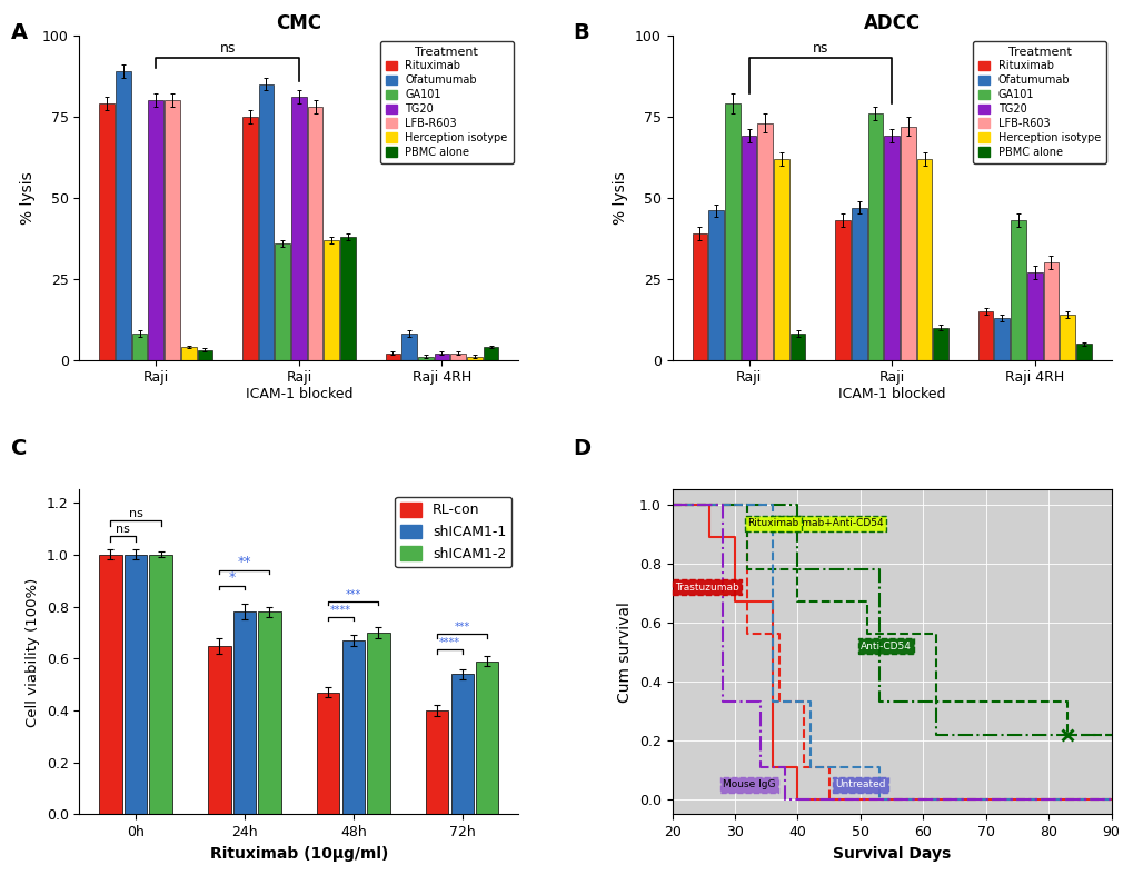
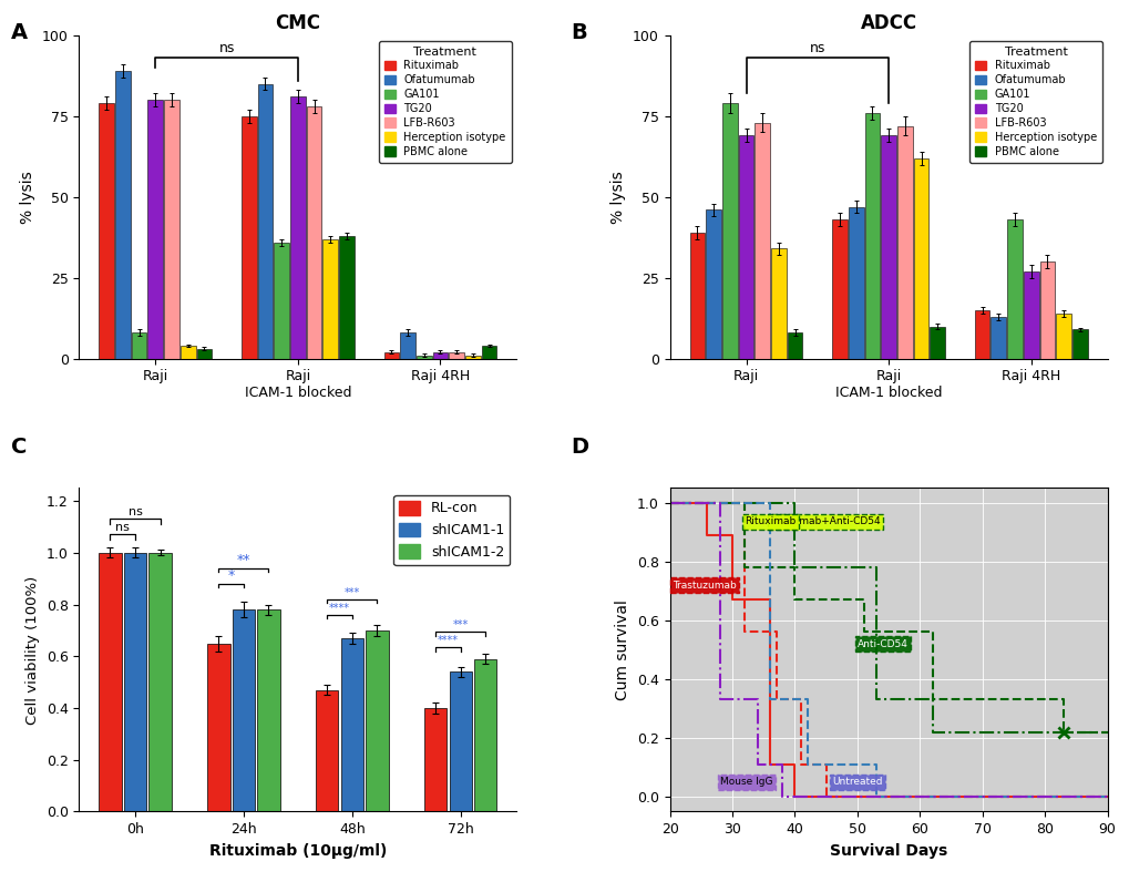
ADCC/Herception isotype/Raji: 62 -> 34
ADCC/PBMC alone/Raji 4RH: 5 -> 9
